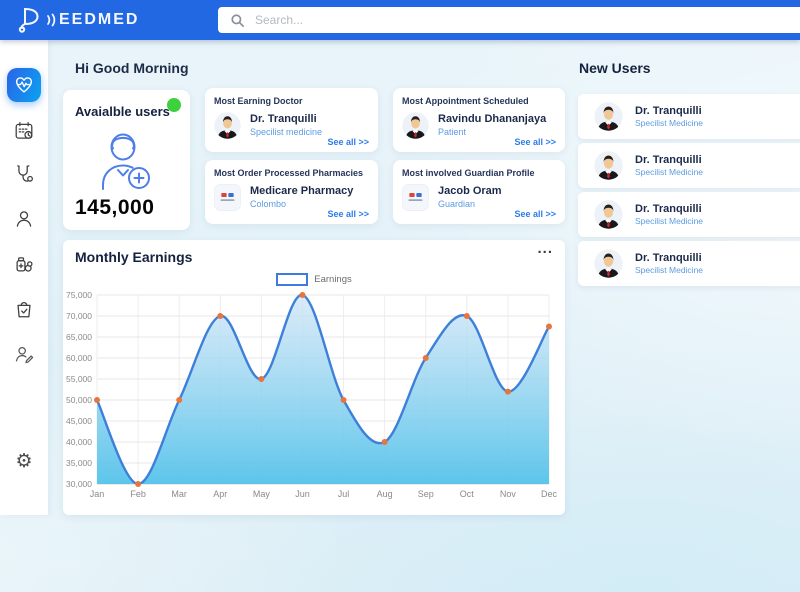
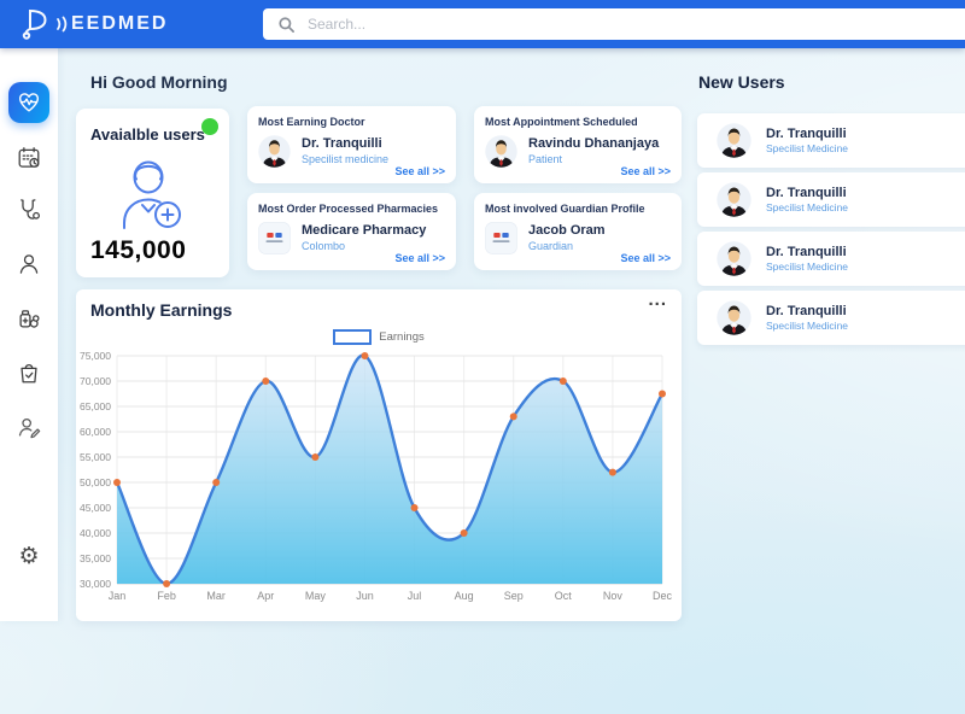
Jul: 50000 -> 45000
Sep: 60000 -> 63000
